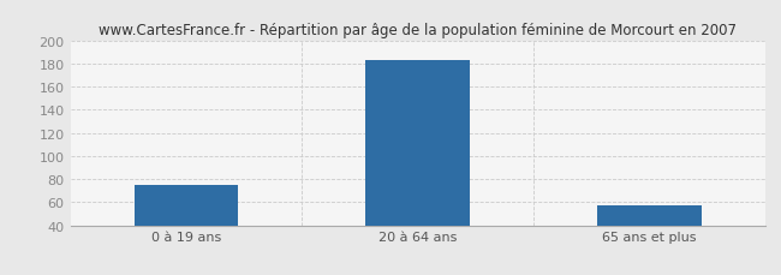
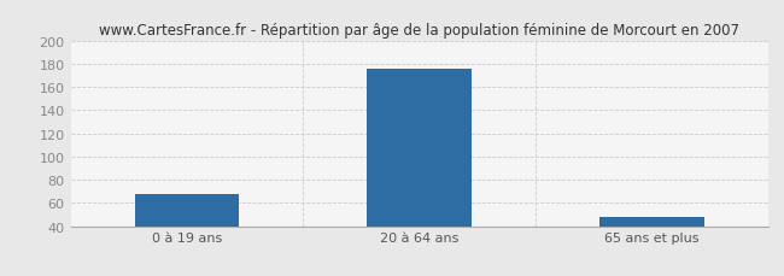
0 à 19 ans: 75 -> 68
20 à 64 ans: 183 -> 176
65 ans et plus: 57 -> 48
